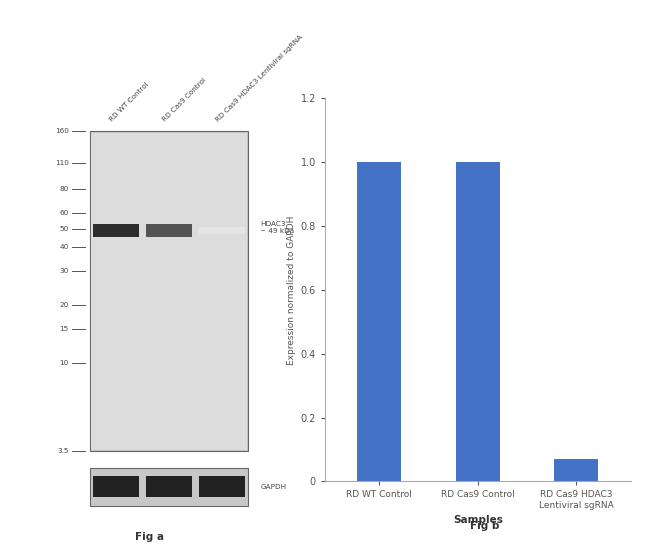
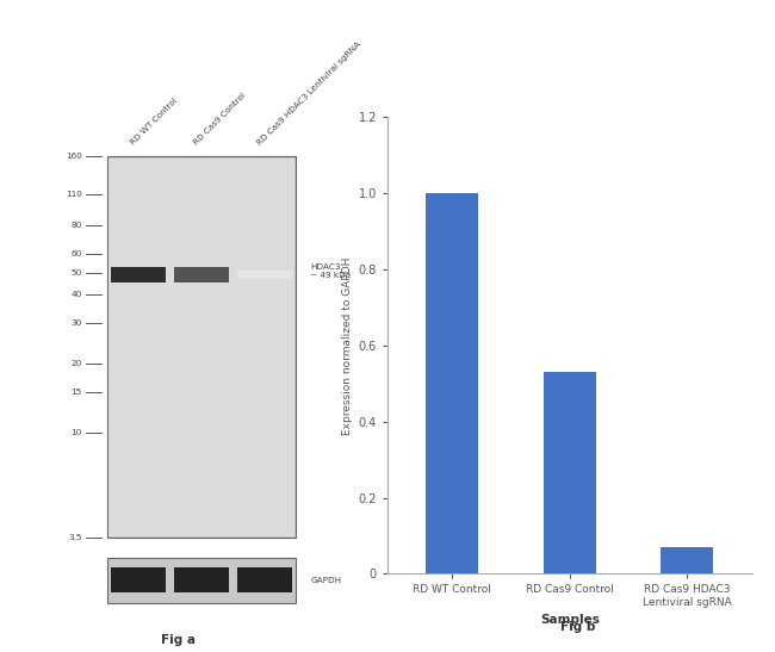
RD Cas9 Control: 1.00 -> 0.53
